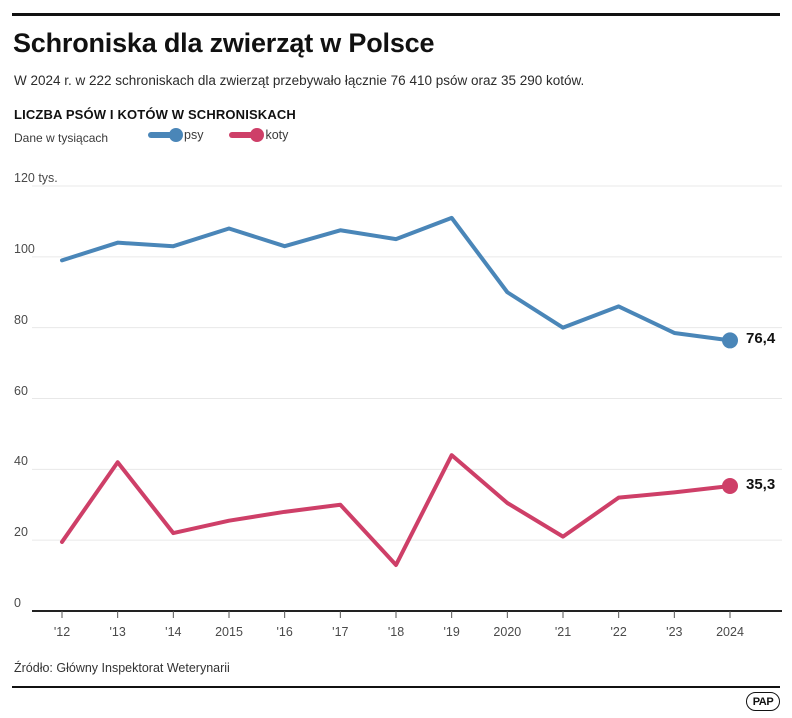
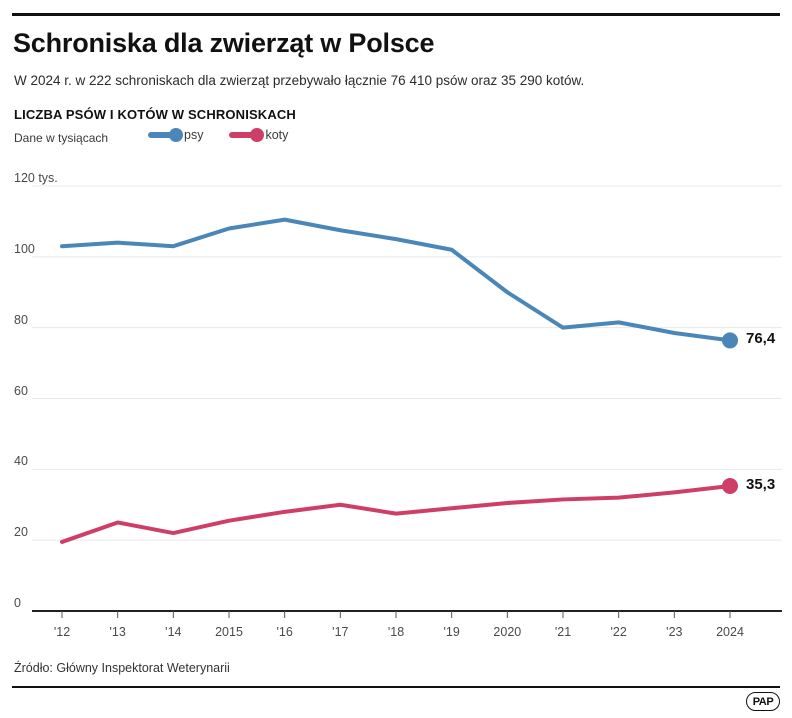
psy/'12: 99 -> 103
koty/'13: 42 -> 25
psy/'16: 103 -> 110
koty/'18: 13 -> 28
psy/'19: 111 -> 102
koty/'19: 44 -> 29
koty/'21: 21 -> 32
psy/'22: 86 -> 82
